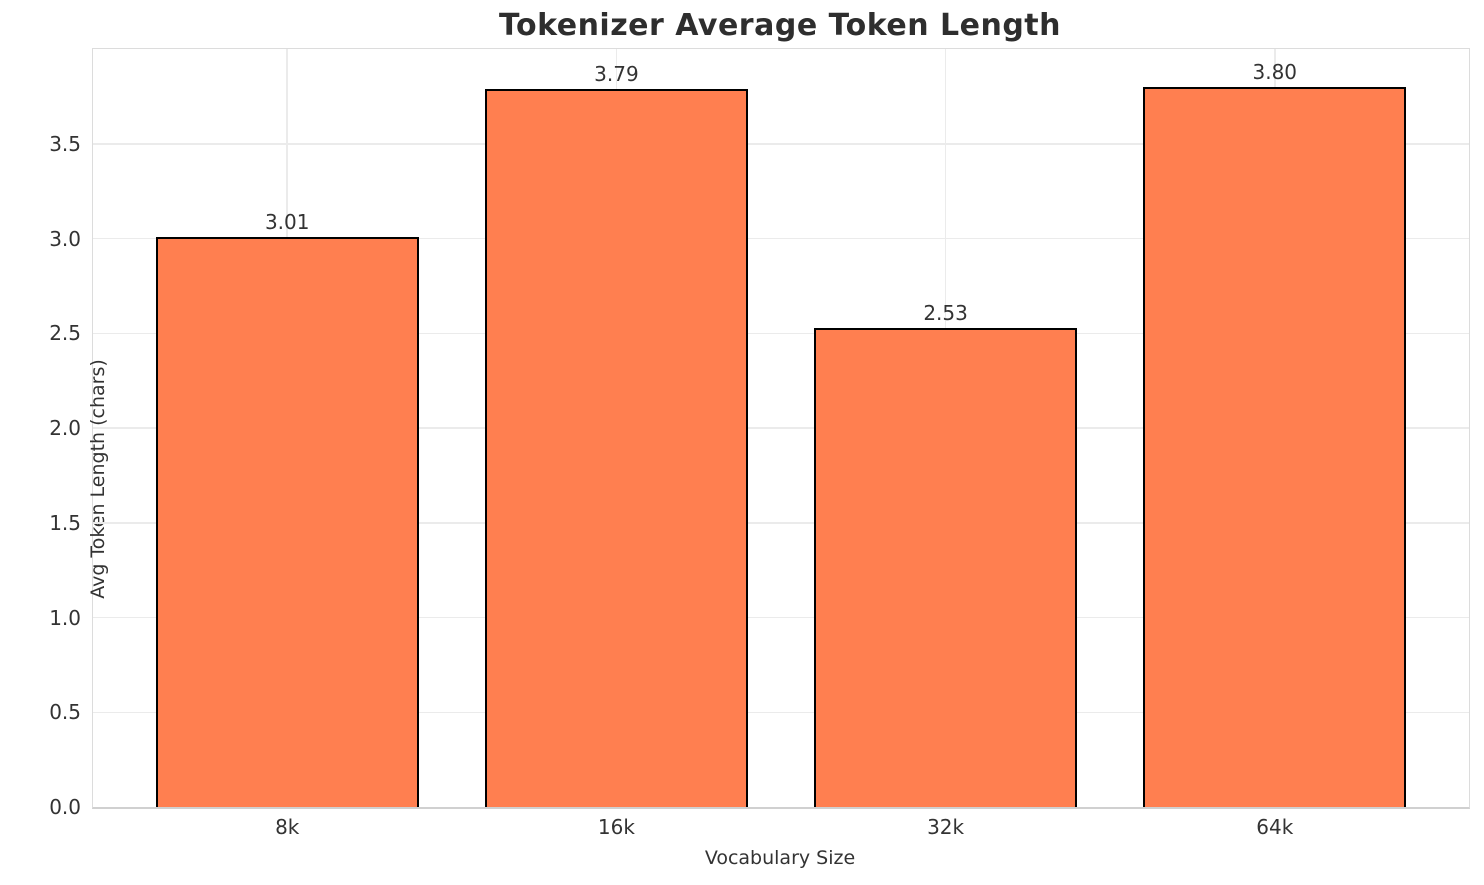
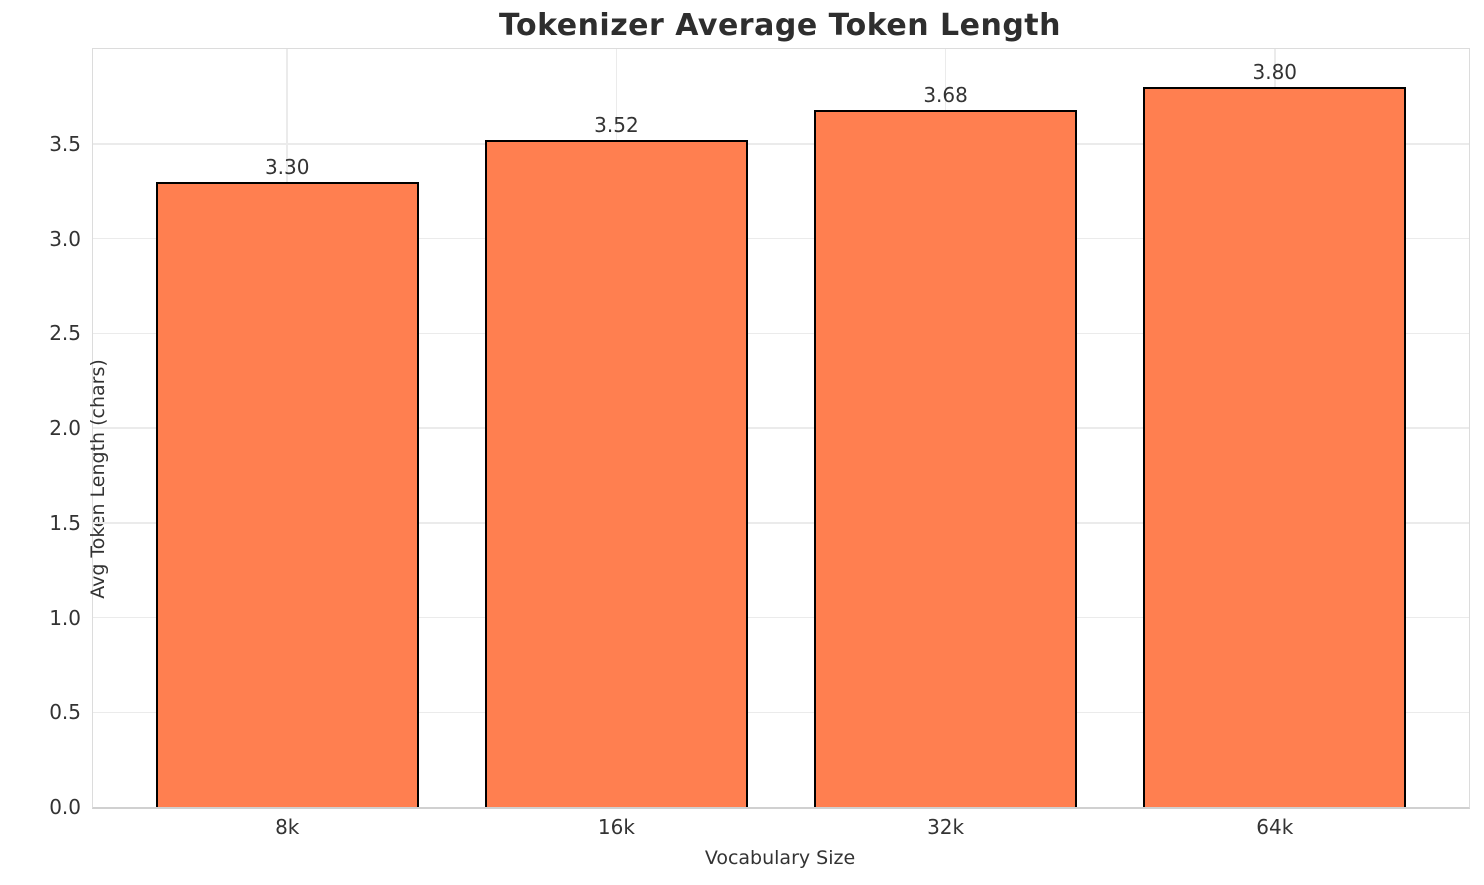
8k: 3.01 -> 3.30
16k: 3.79 -> 3.52
32k: 2.53 -> 3.68
